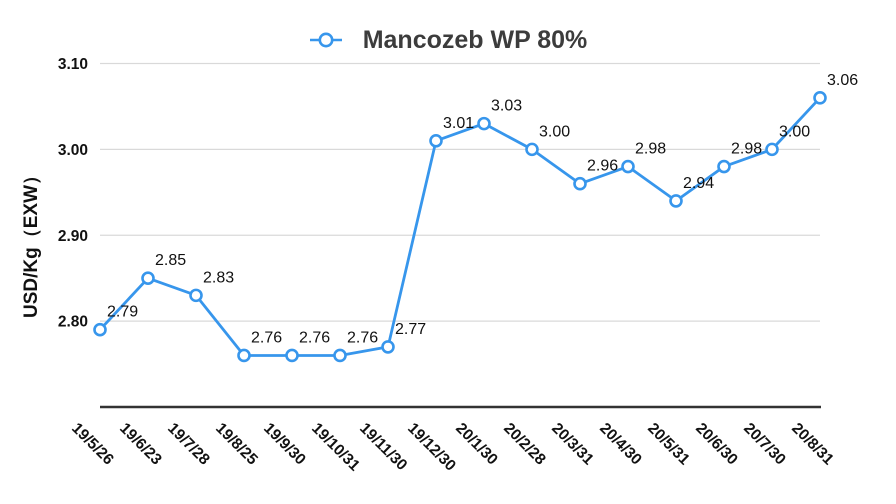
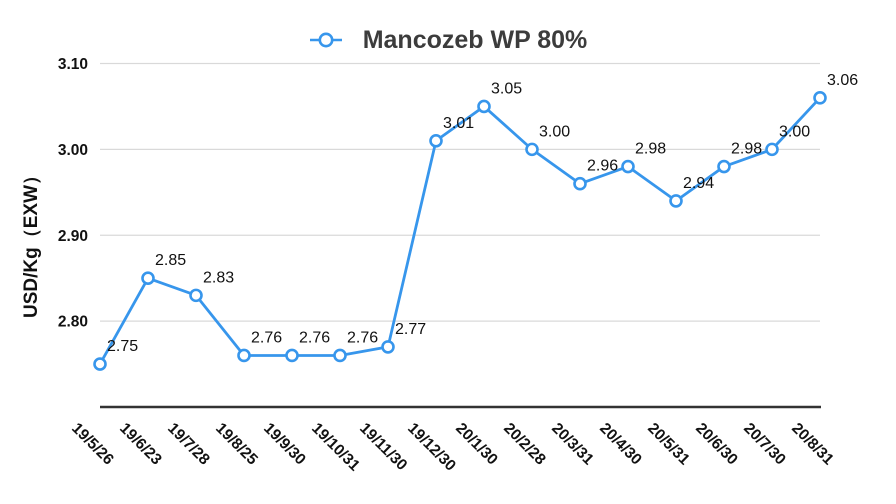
19/5/26: 2.79 -> 2.75
20/1/30: 3.03 -> 3.05
